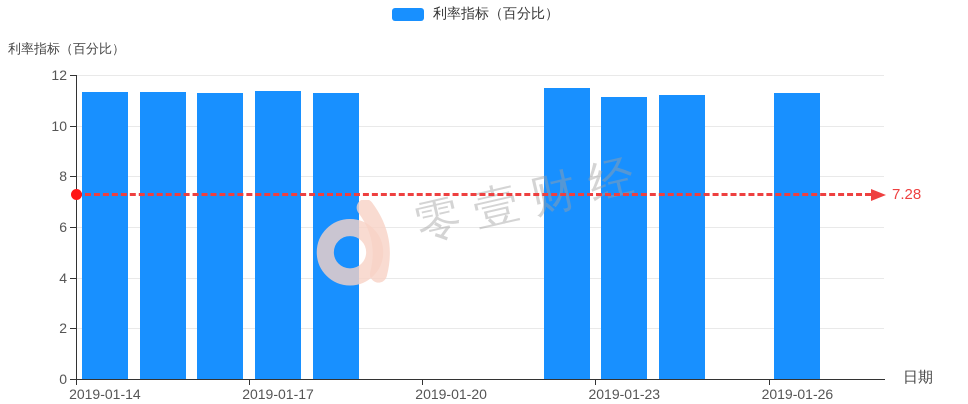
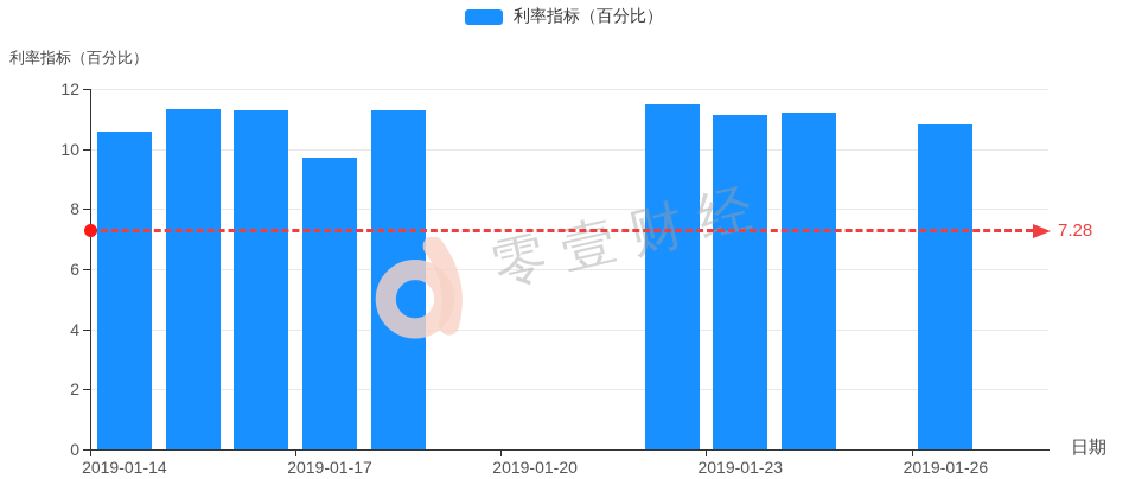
2019-01-14: 11.3 -> 10.6
2019-01-17: 11.4 -> 9.7
2019-01-26: 11.3 -> 10.8
